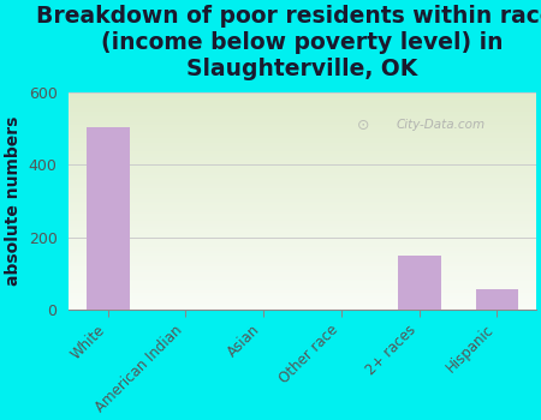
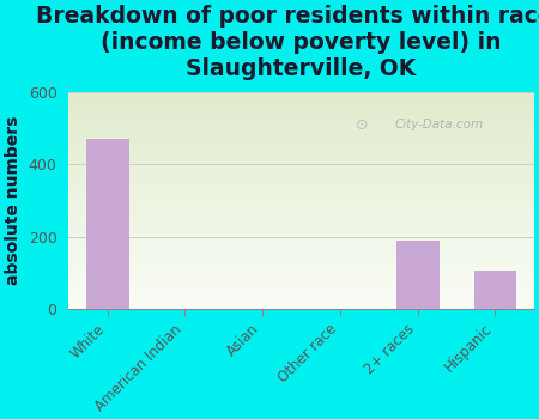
White: 505 -> 470
2+ races: 150 -> 190
Hispanic: 55 -> 105
